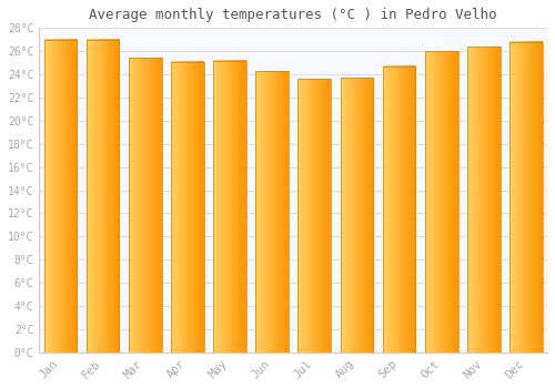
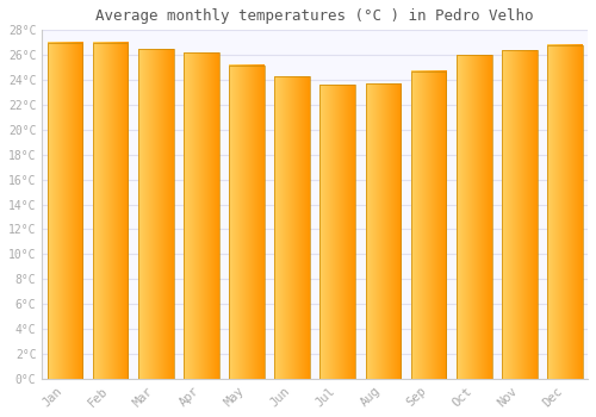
Mar: 25.4°C -> 26.5°C
Apr: 25.1°C -> 26.2°C
